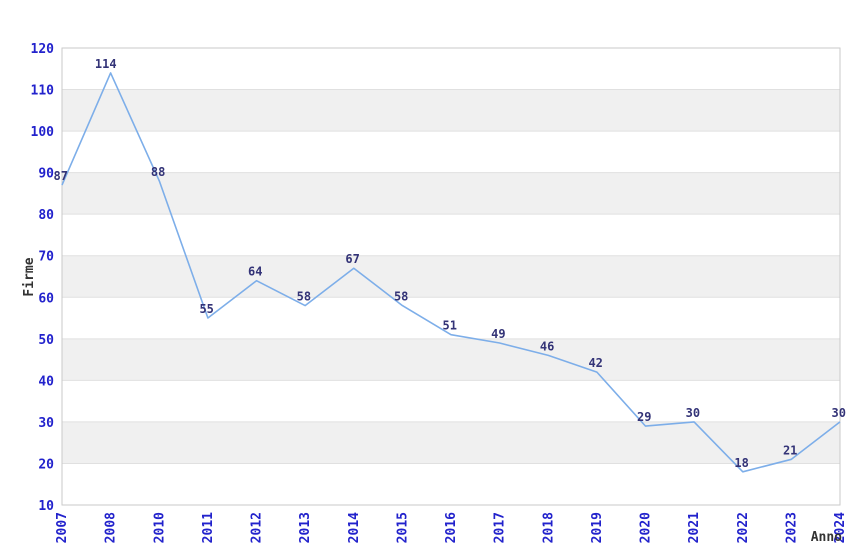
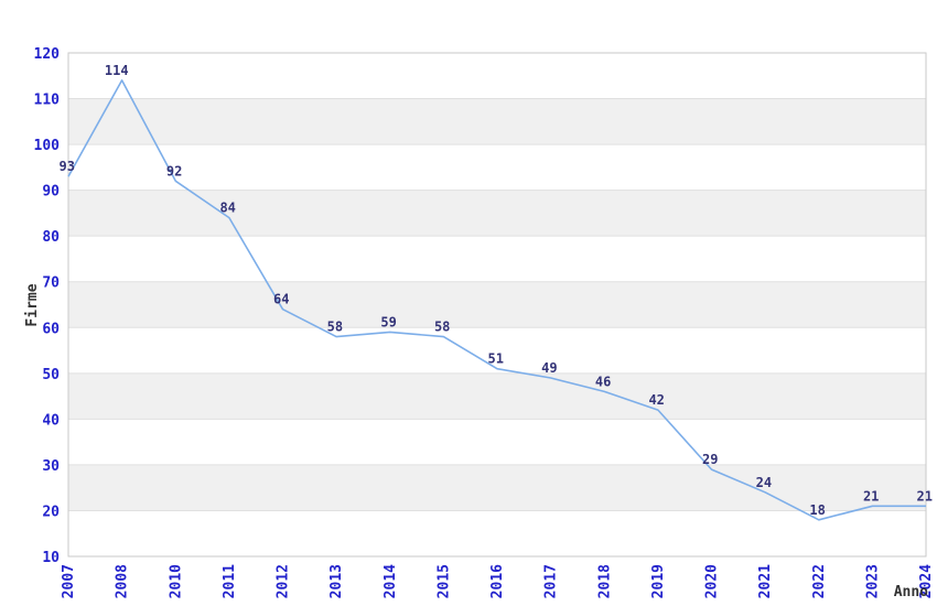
2007: 87 -> 93
2010: 88 -> 92
2011: 55 -> 84
2014: 67 -> 59
2021: 30 -> 24
2024: 30 -> 21
